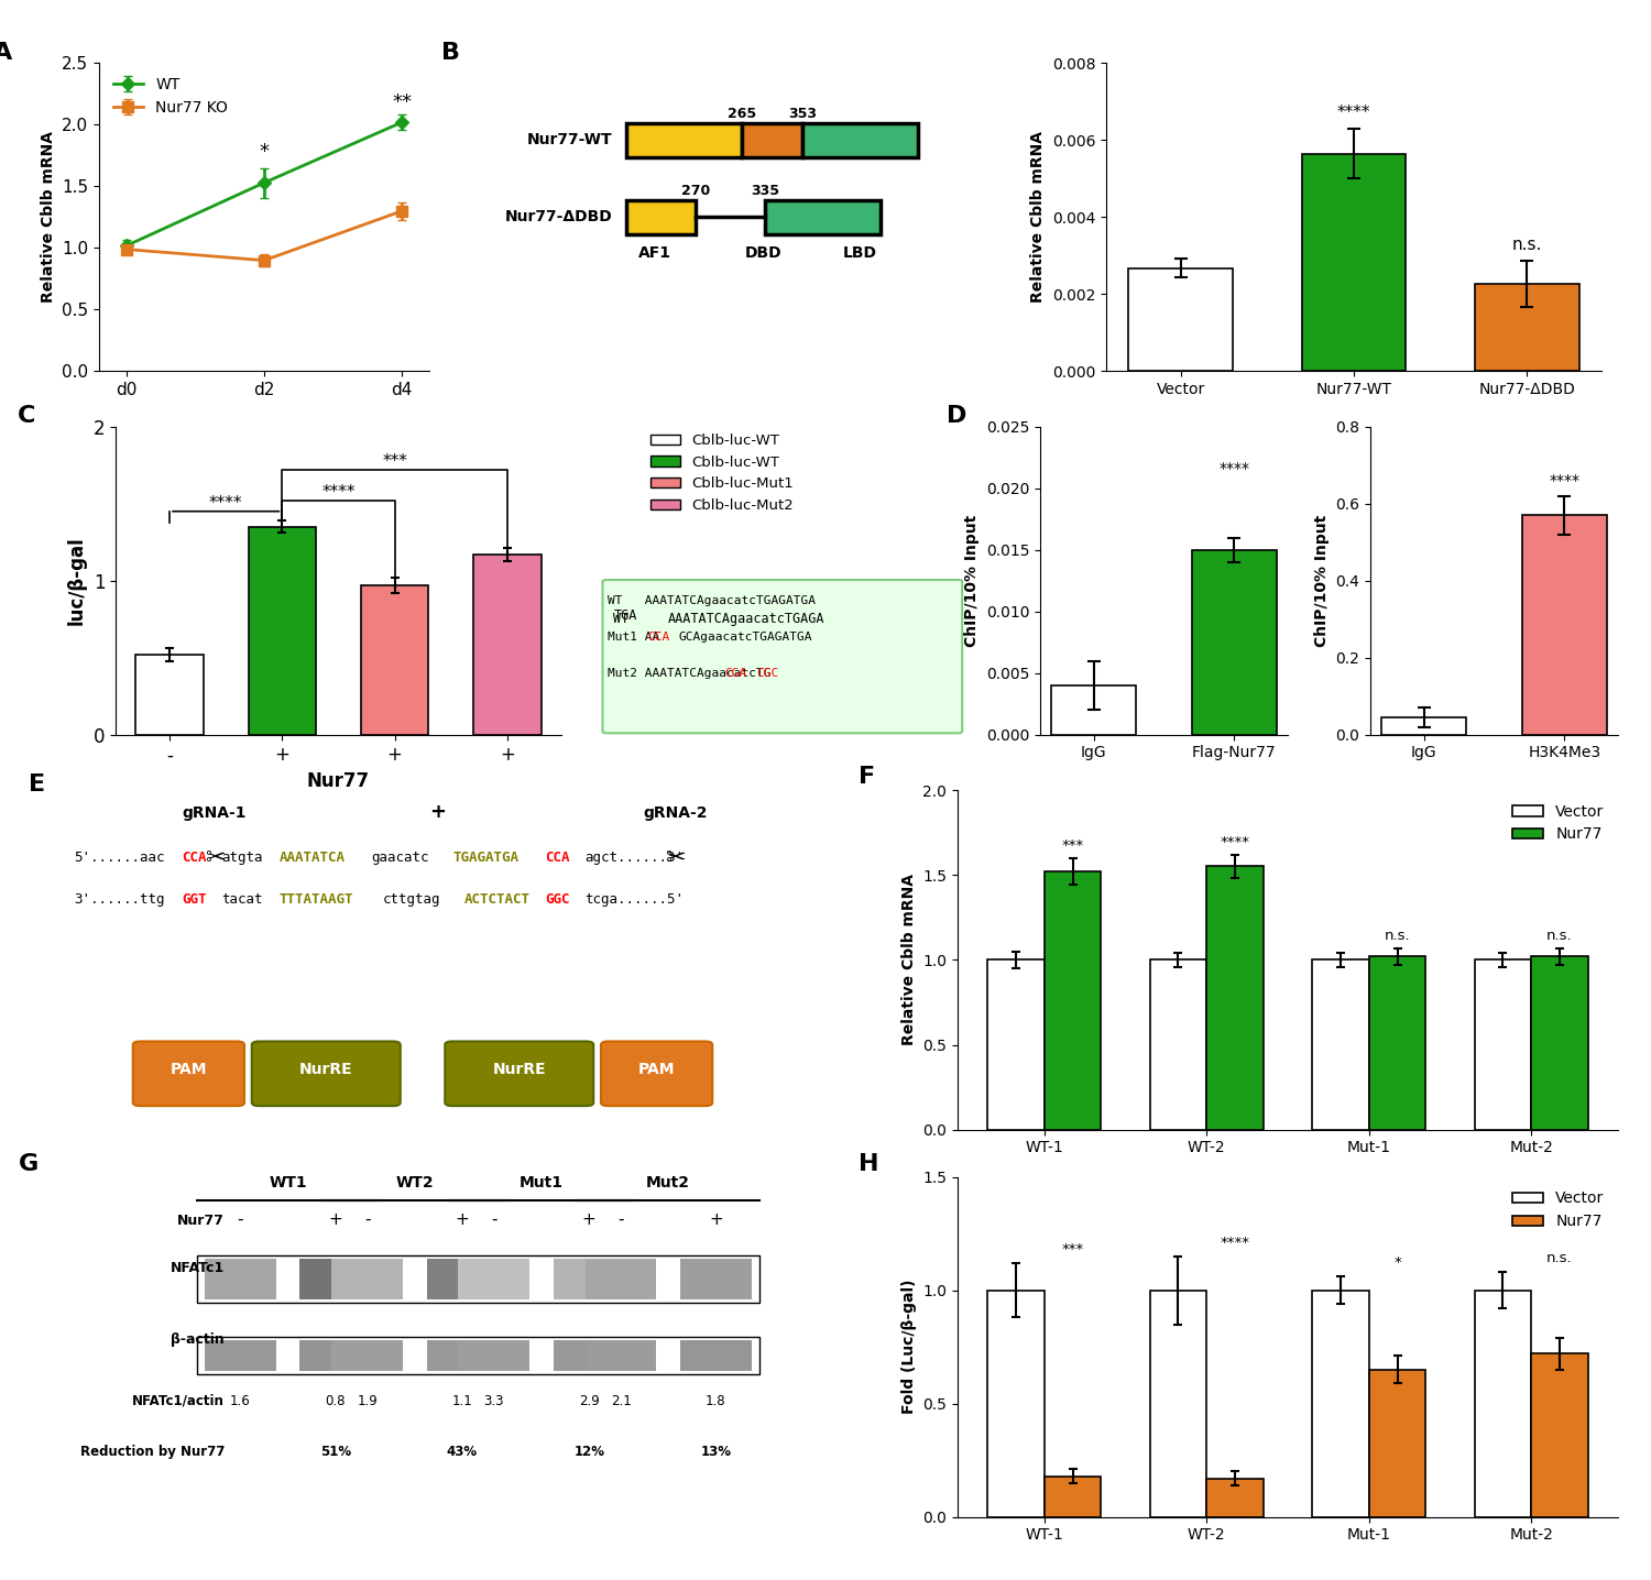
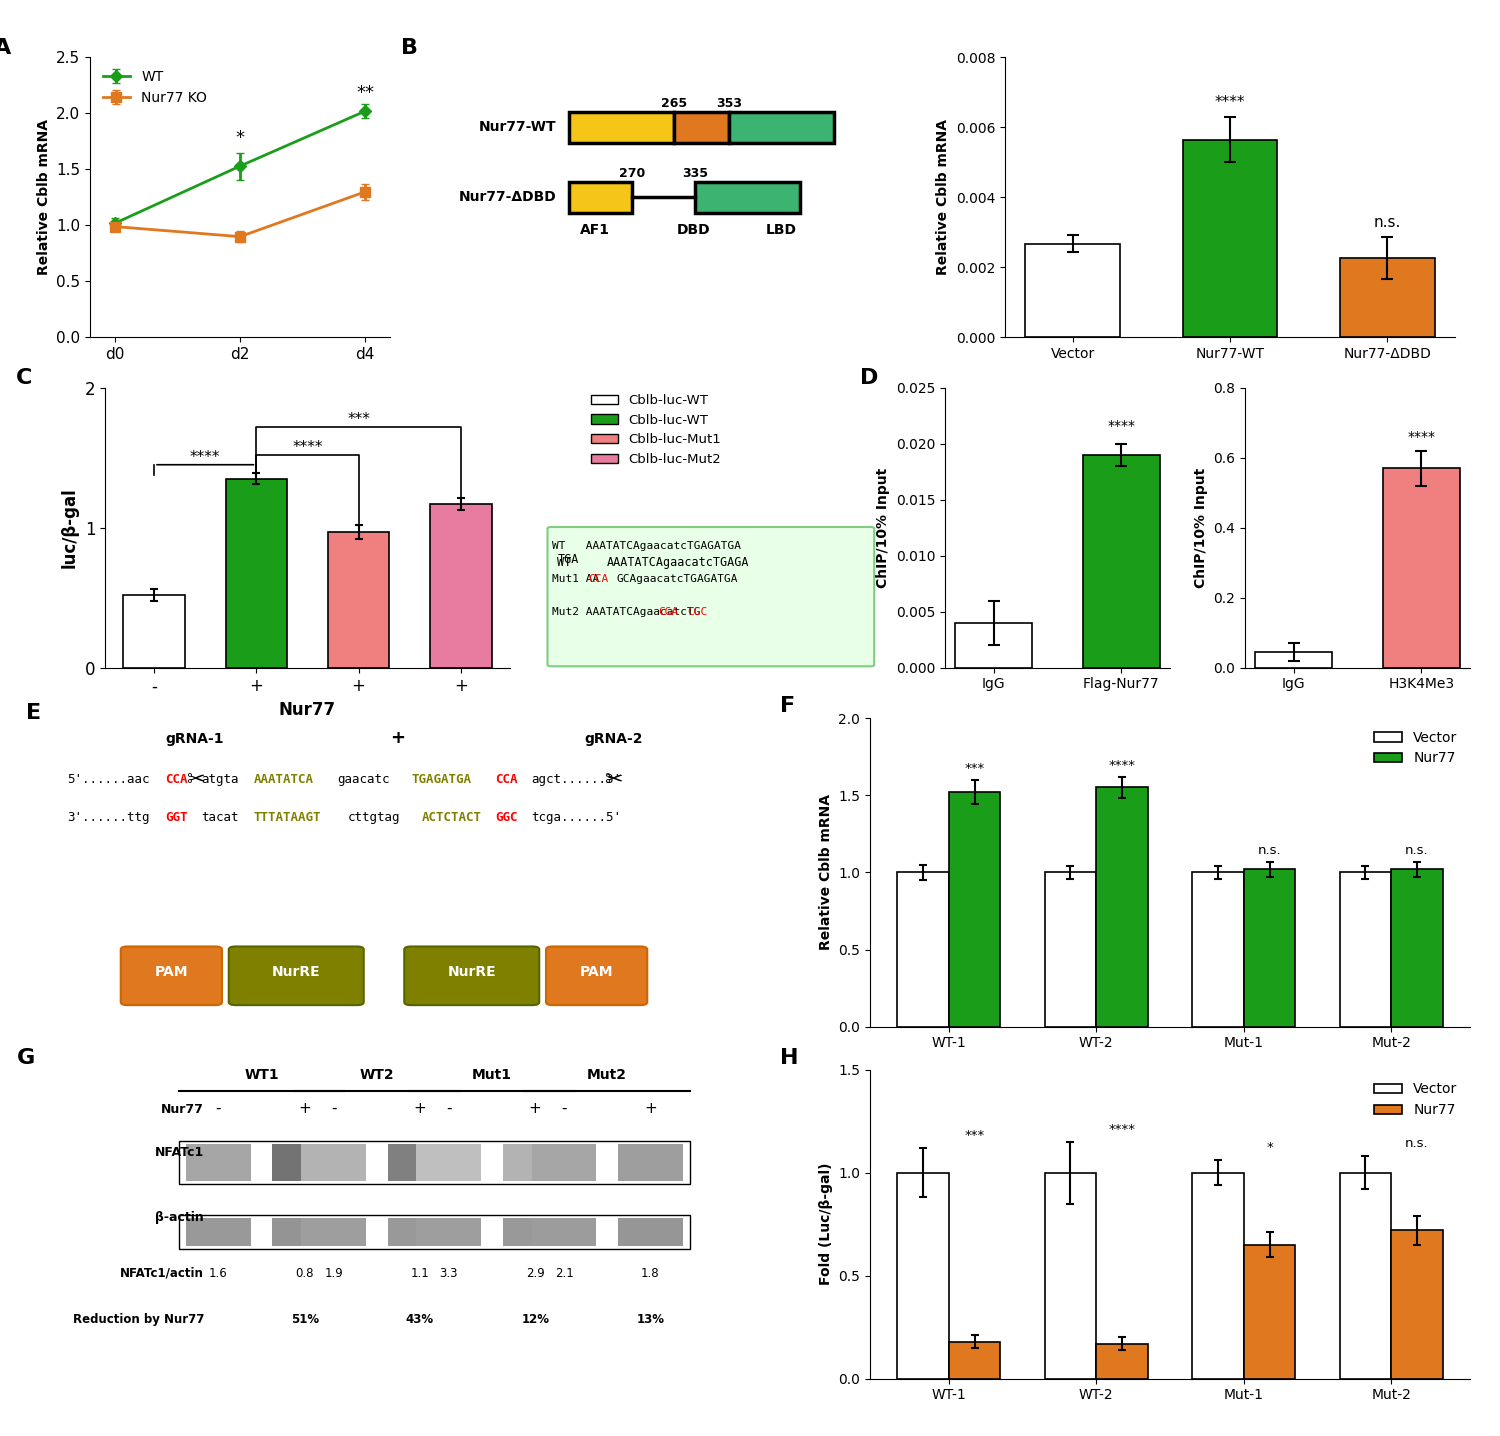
Flag-Nur77: 0.015 -> 0.019
